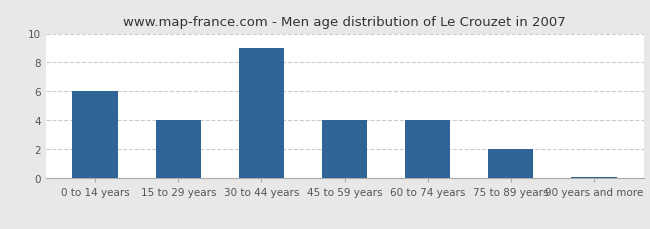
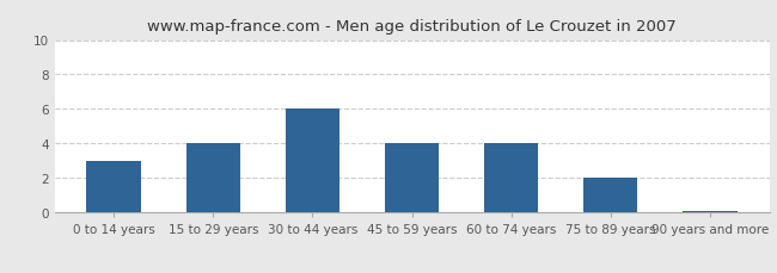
0 to 14 years: 6.0 -> 3.0
30 to 44 years: 9.0 -> 6.0
